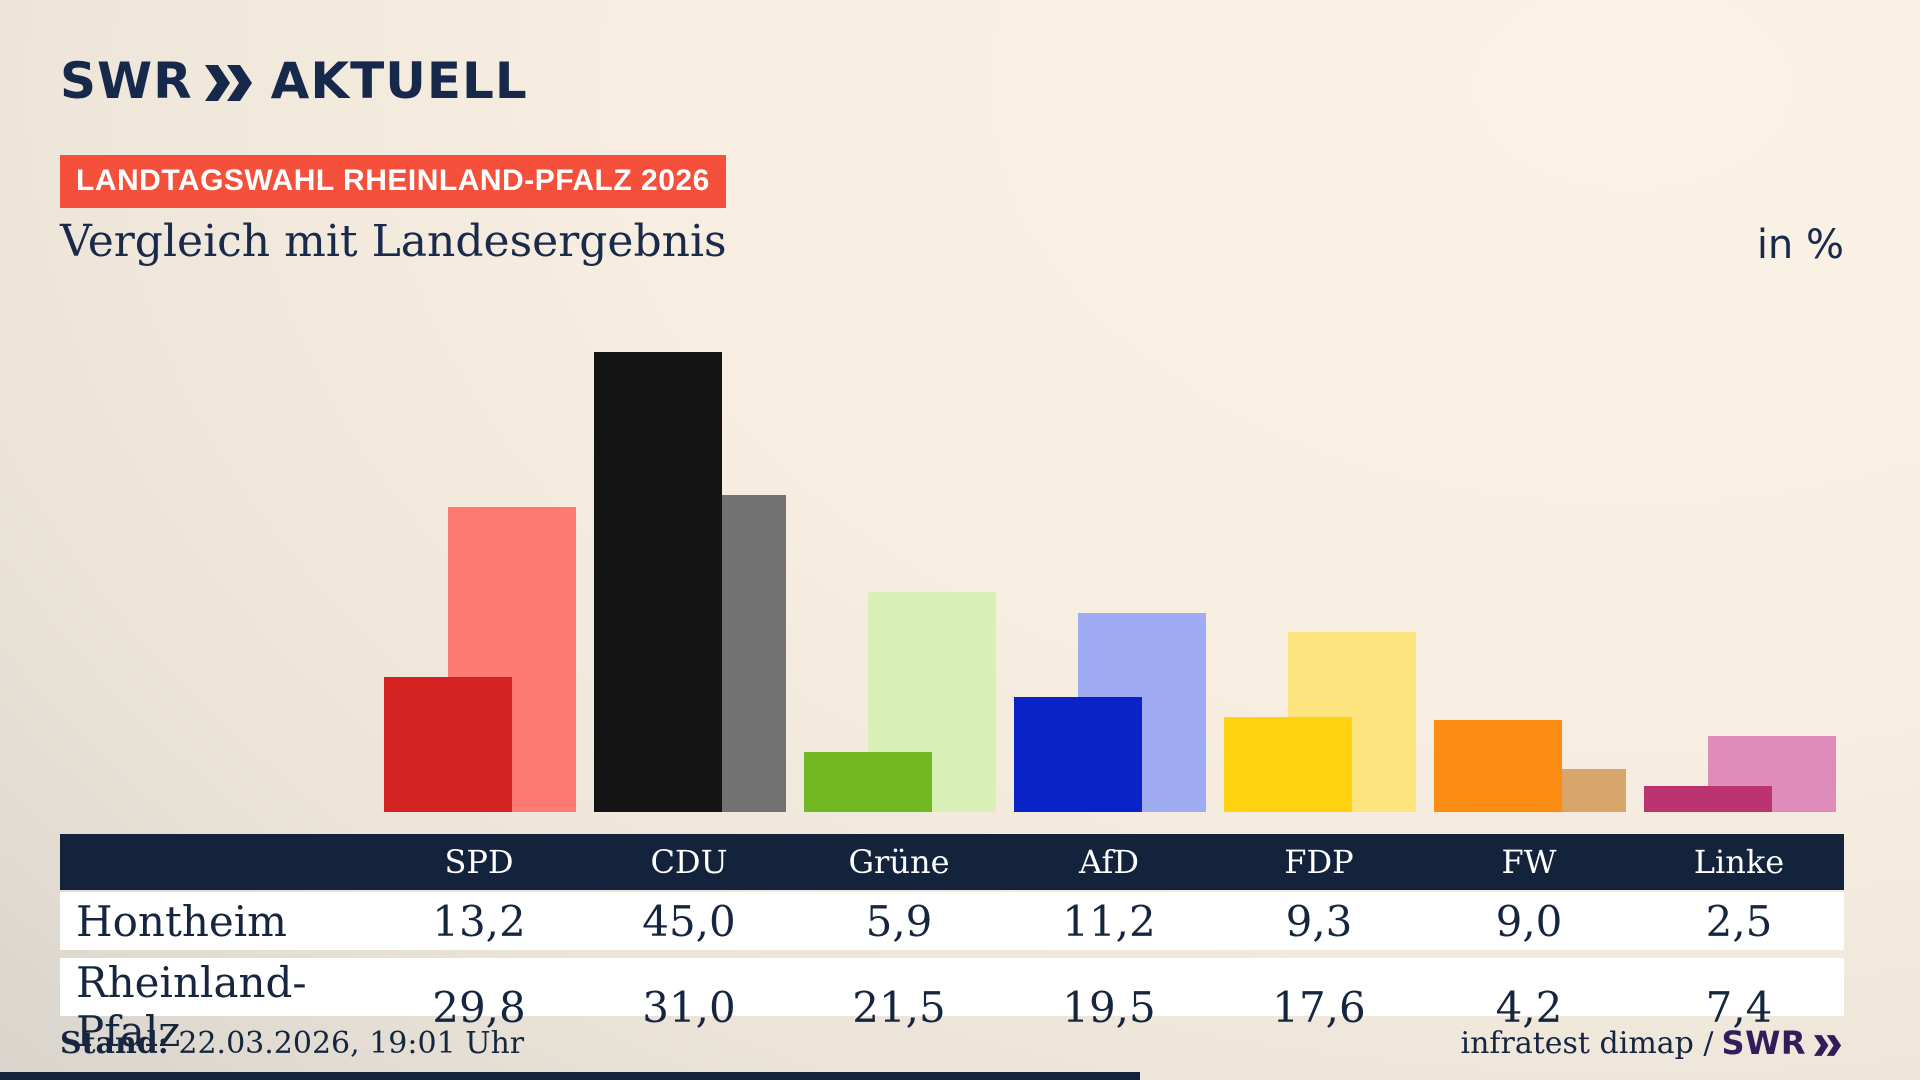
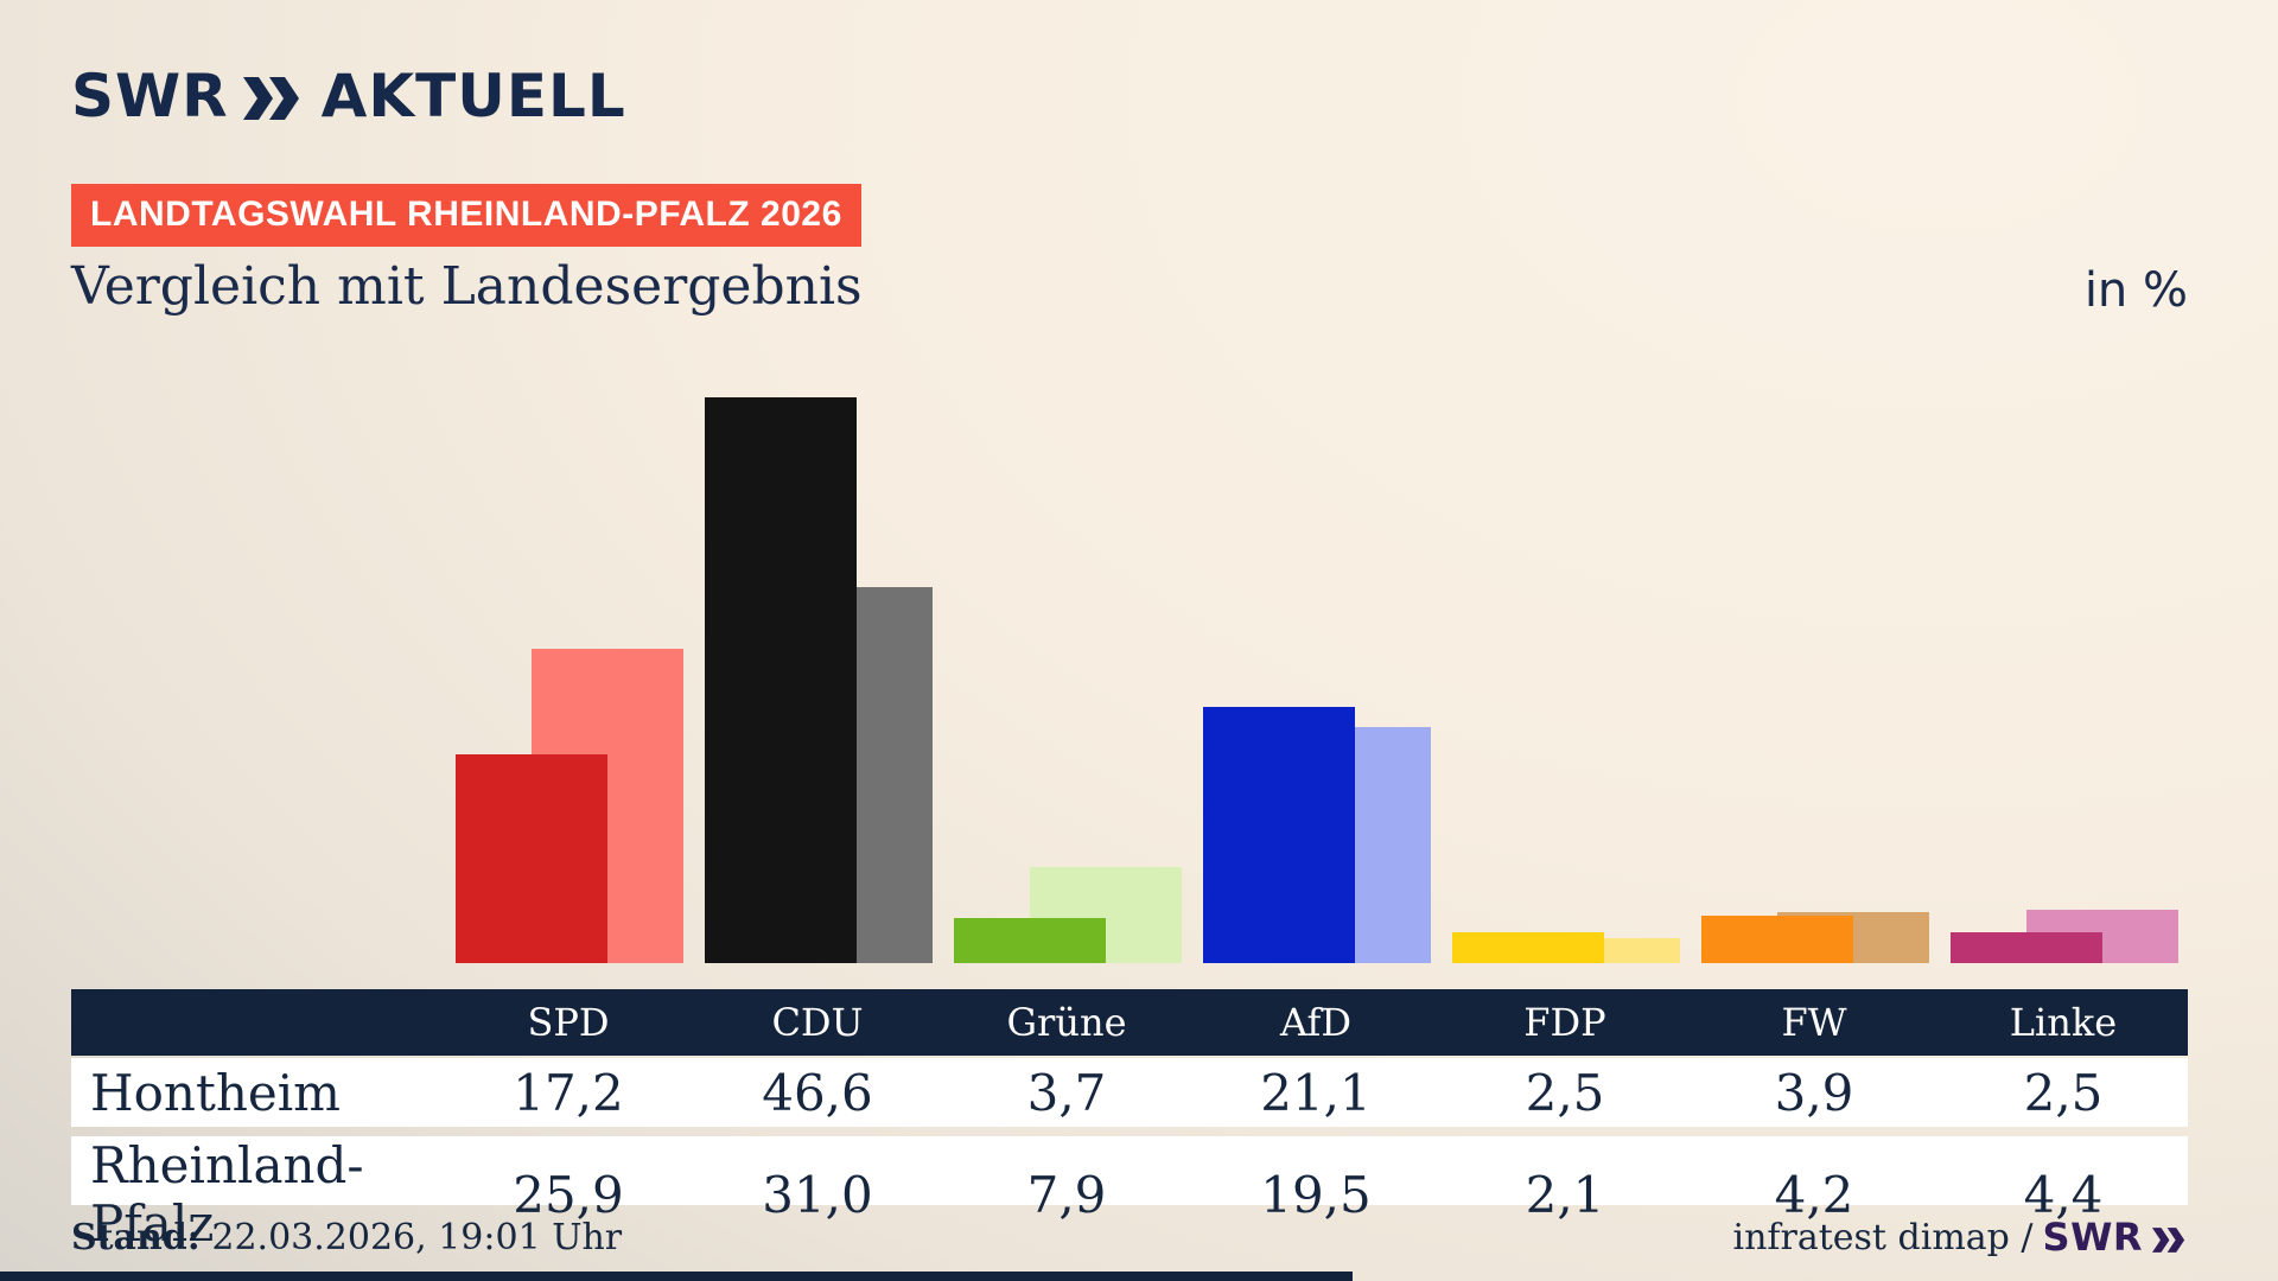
Hontheim/SPD: 13,2 -> 17,2
Rheinland-Pfalz/SPD: 29,8 -> 25,9
Hontheim/CDU: 45,0 -> 46,6
Hontheim/Grüne: 5,9 -> 3,7
Rheinland-Pfalz/Grüne: 21,5 -> 7,9
Hontheim/AfD: 11,2 -> 21,1
Hontheim/FDP: 9,3 -> 2,5
Rheinland-Pfalz/FDP: 17,6 -> 2,1
Hontheim/FW: 9,0 -> 3,9
Rheinland-Pfalz/Linke: 7,4 -> 4,4
